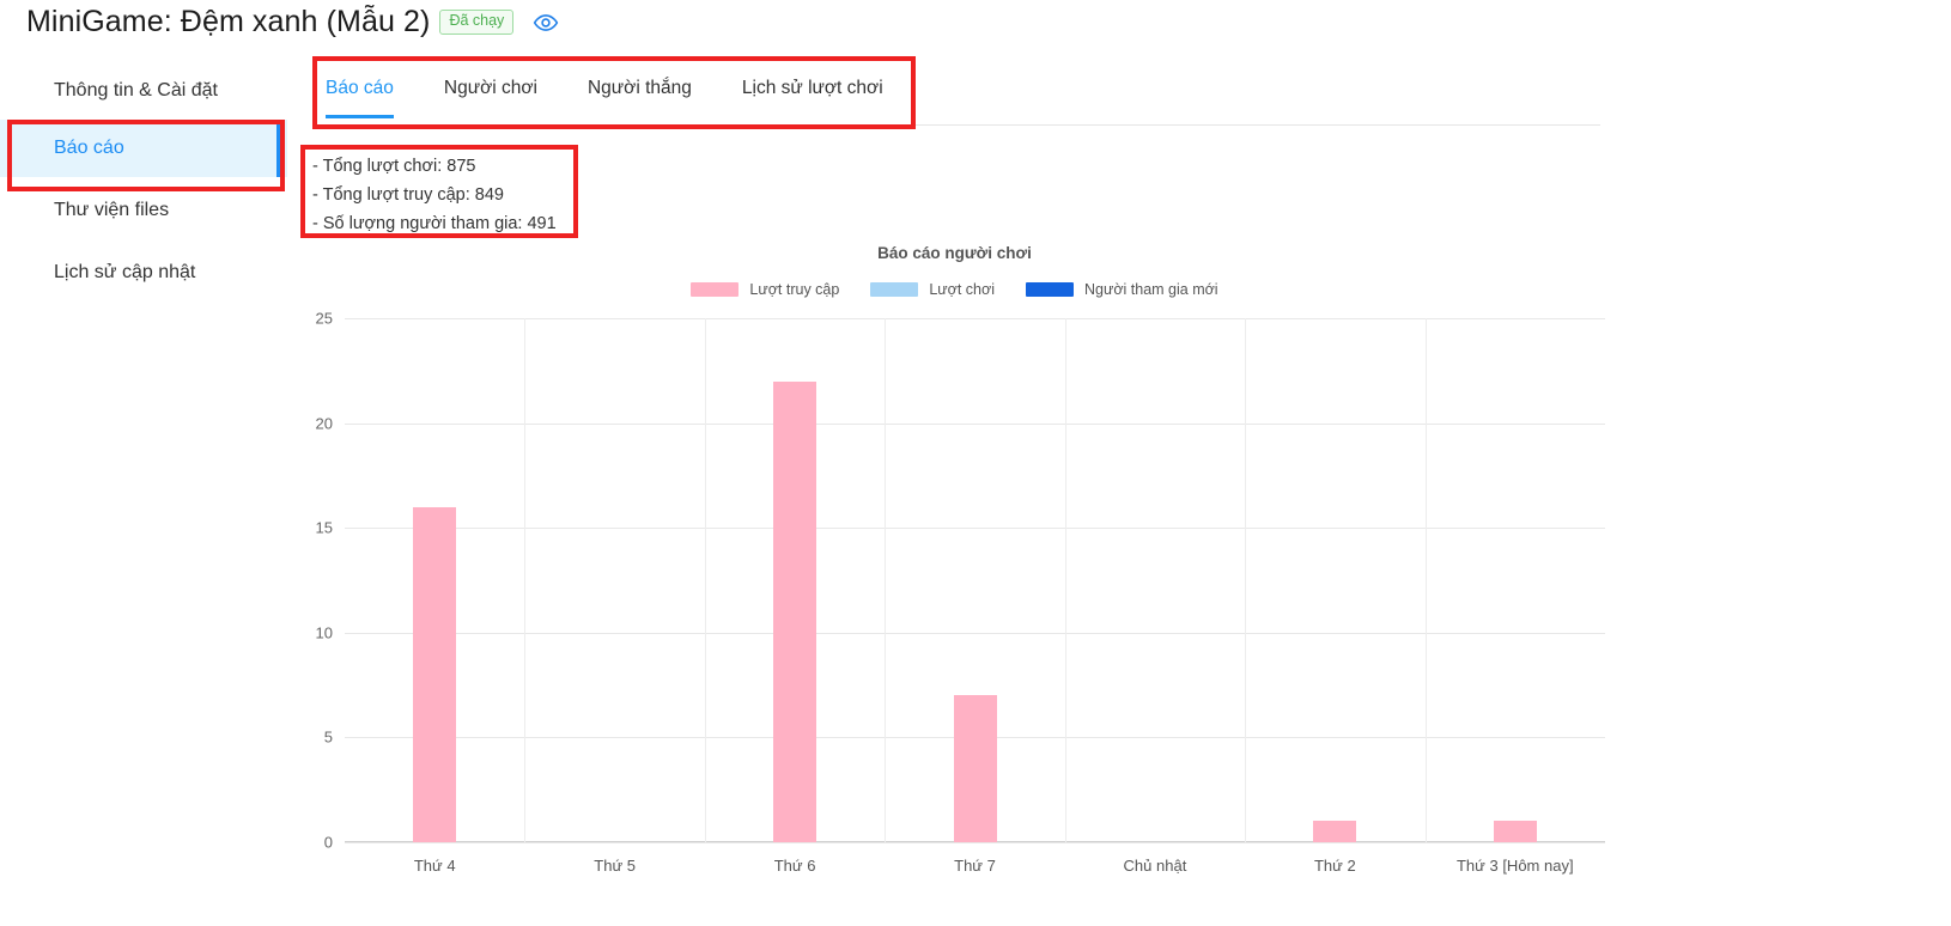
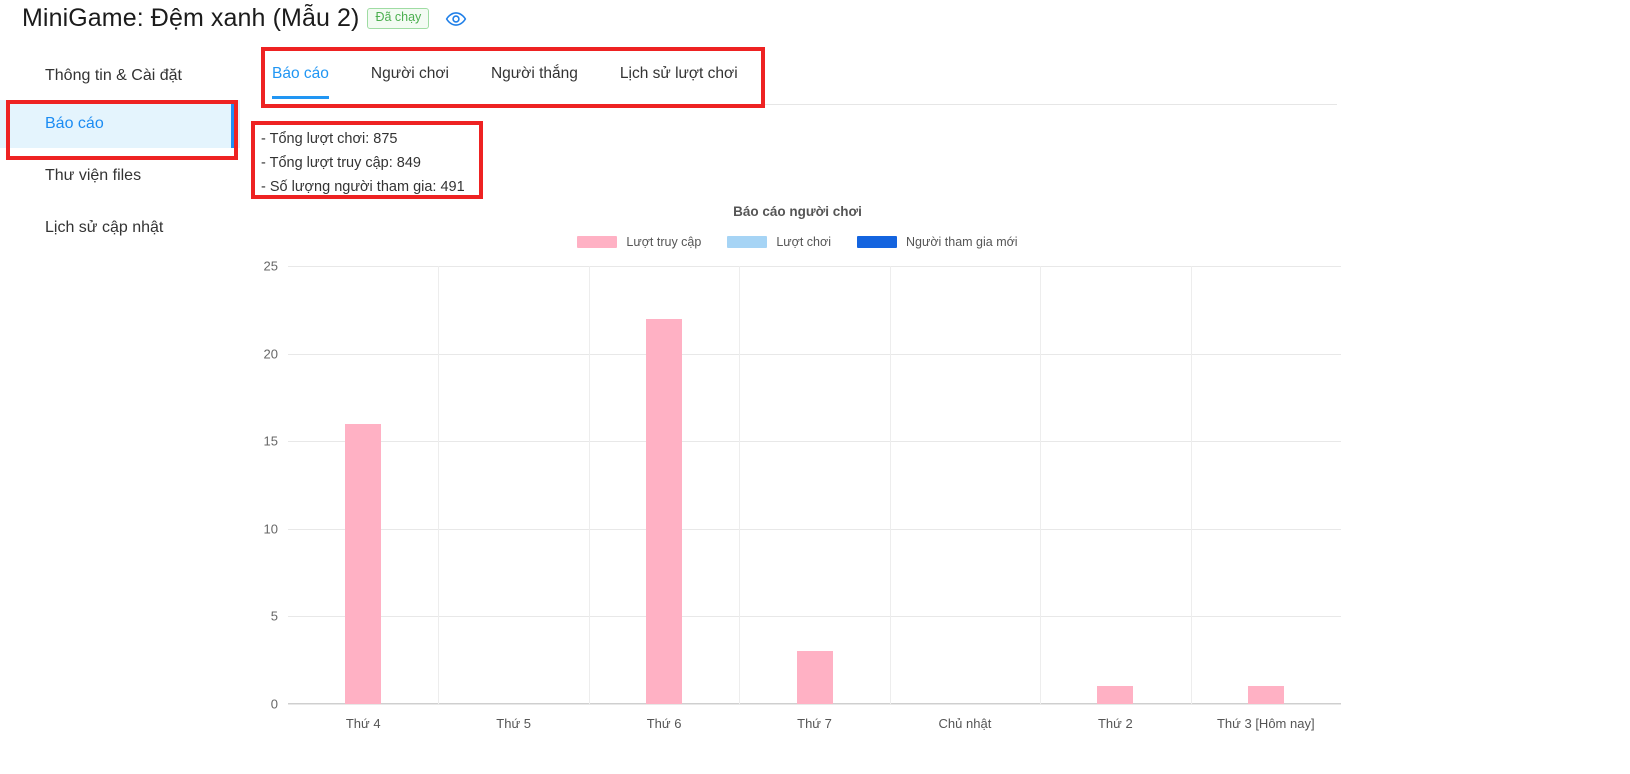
Lượt truy cập/Thứ 7: 7 -> 3
